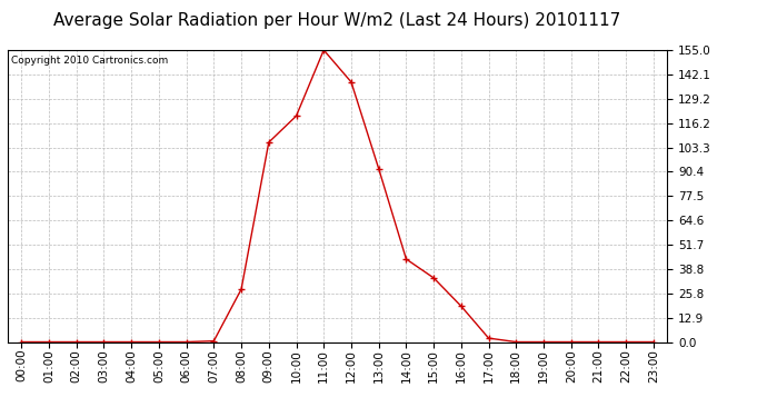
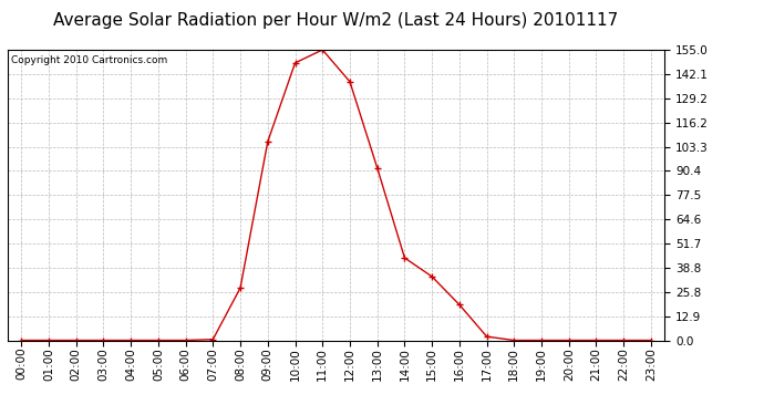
10:00: 120 -> 148
